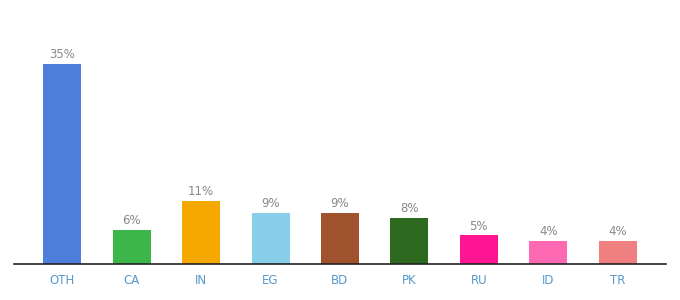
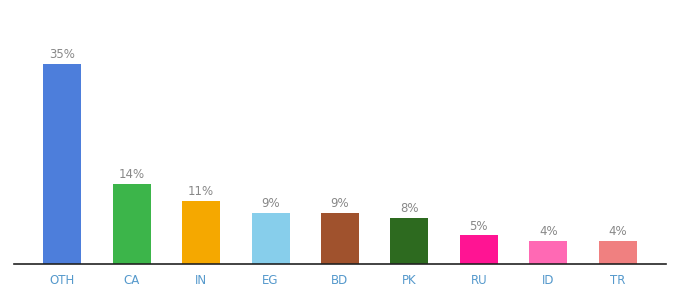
CA: 6% -> 14%
